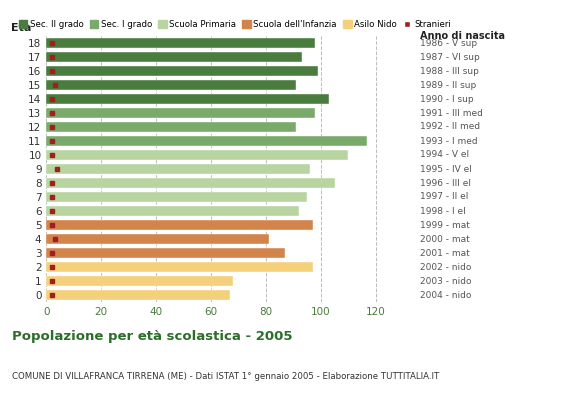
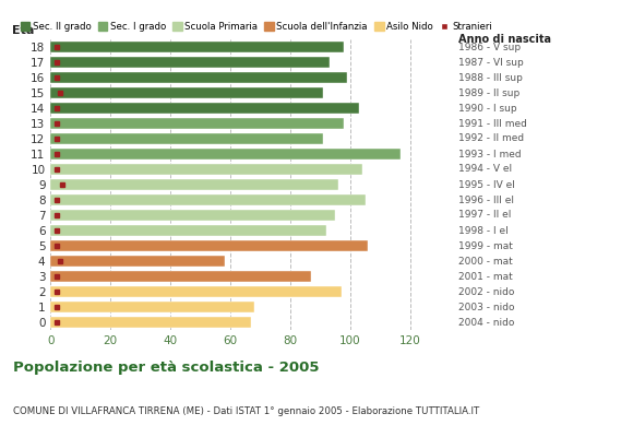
10: 110 -> 104
5: 97 -> 106
4: 81 -> 58
